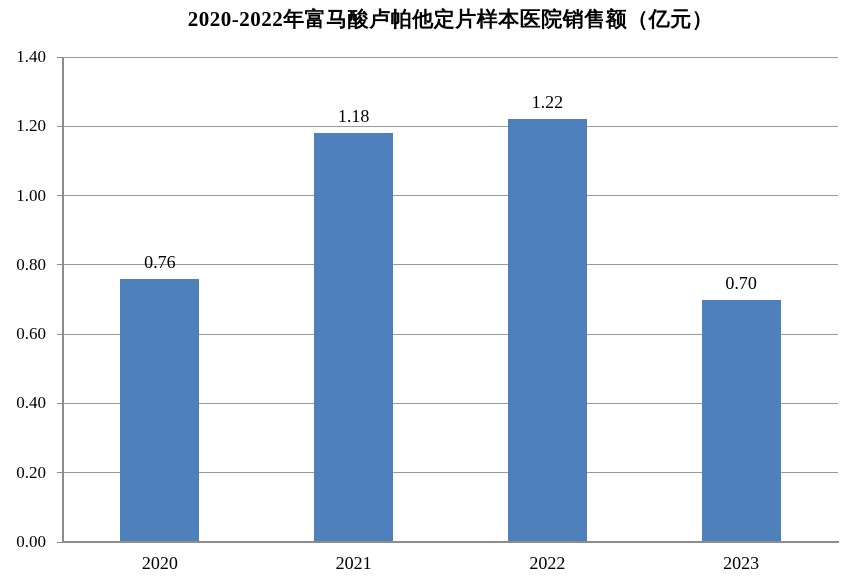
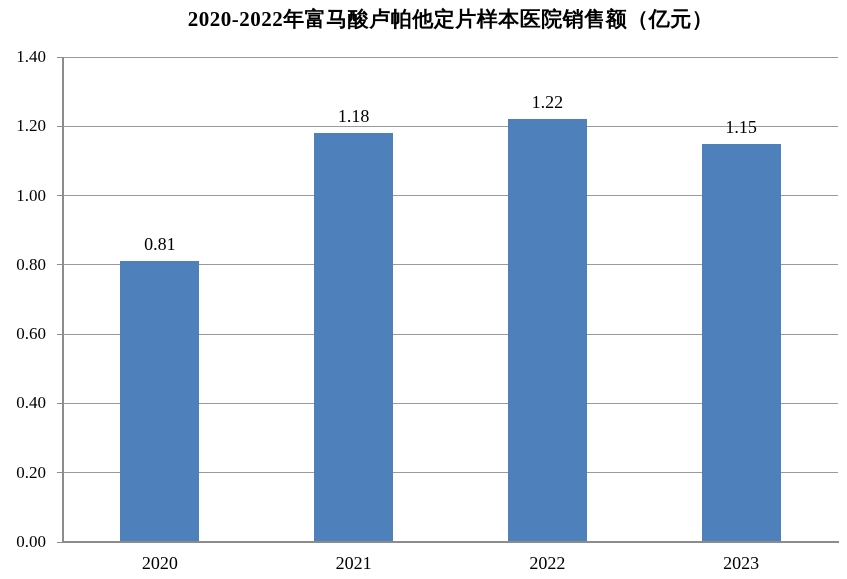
2020: 0.76 -> 0.81
2023: 0.70 -> 1.15
